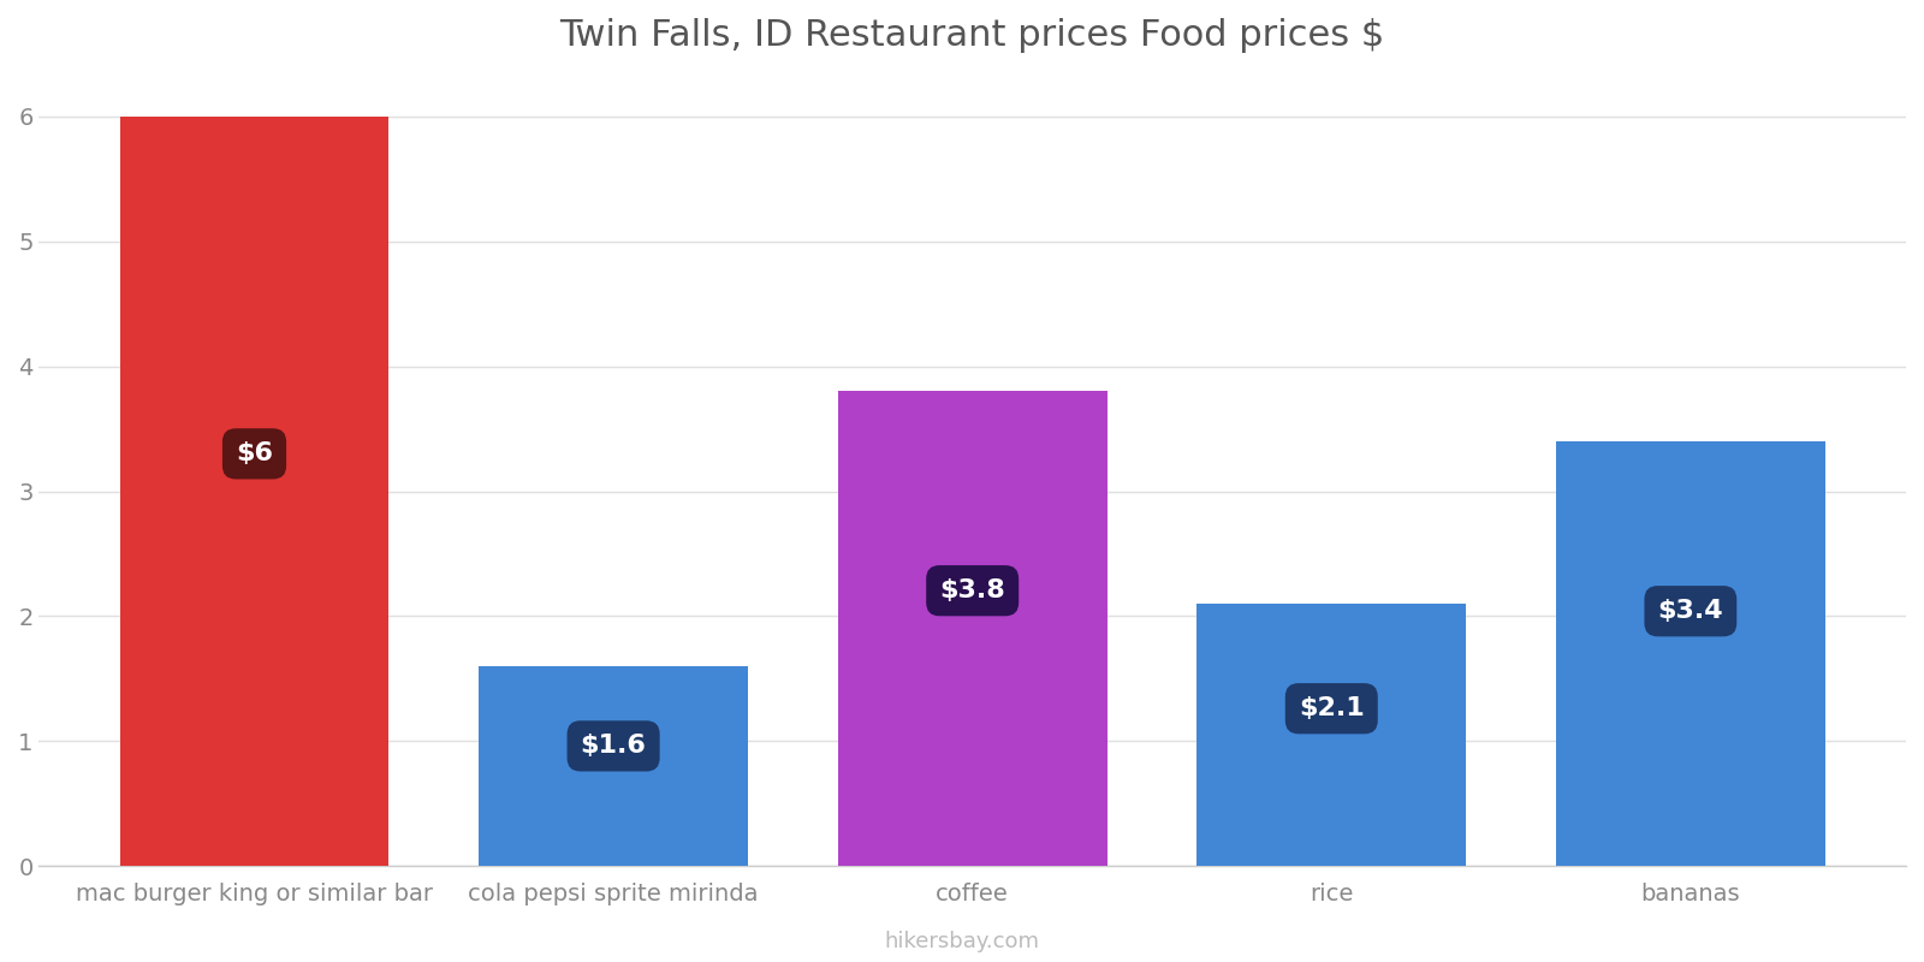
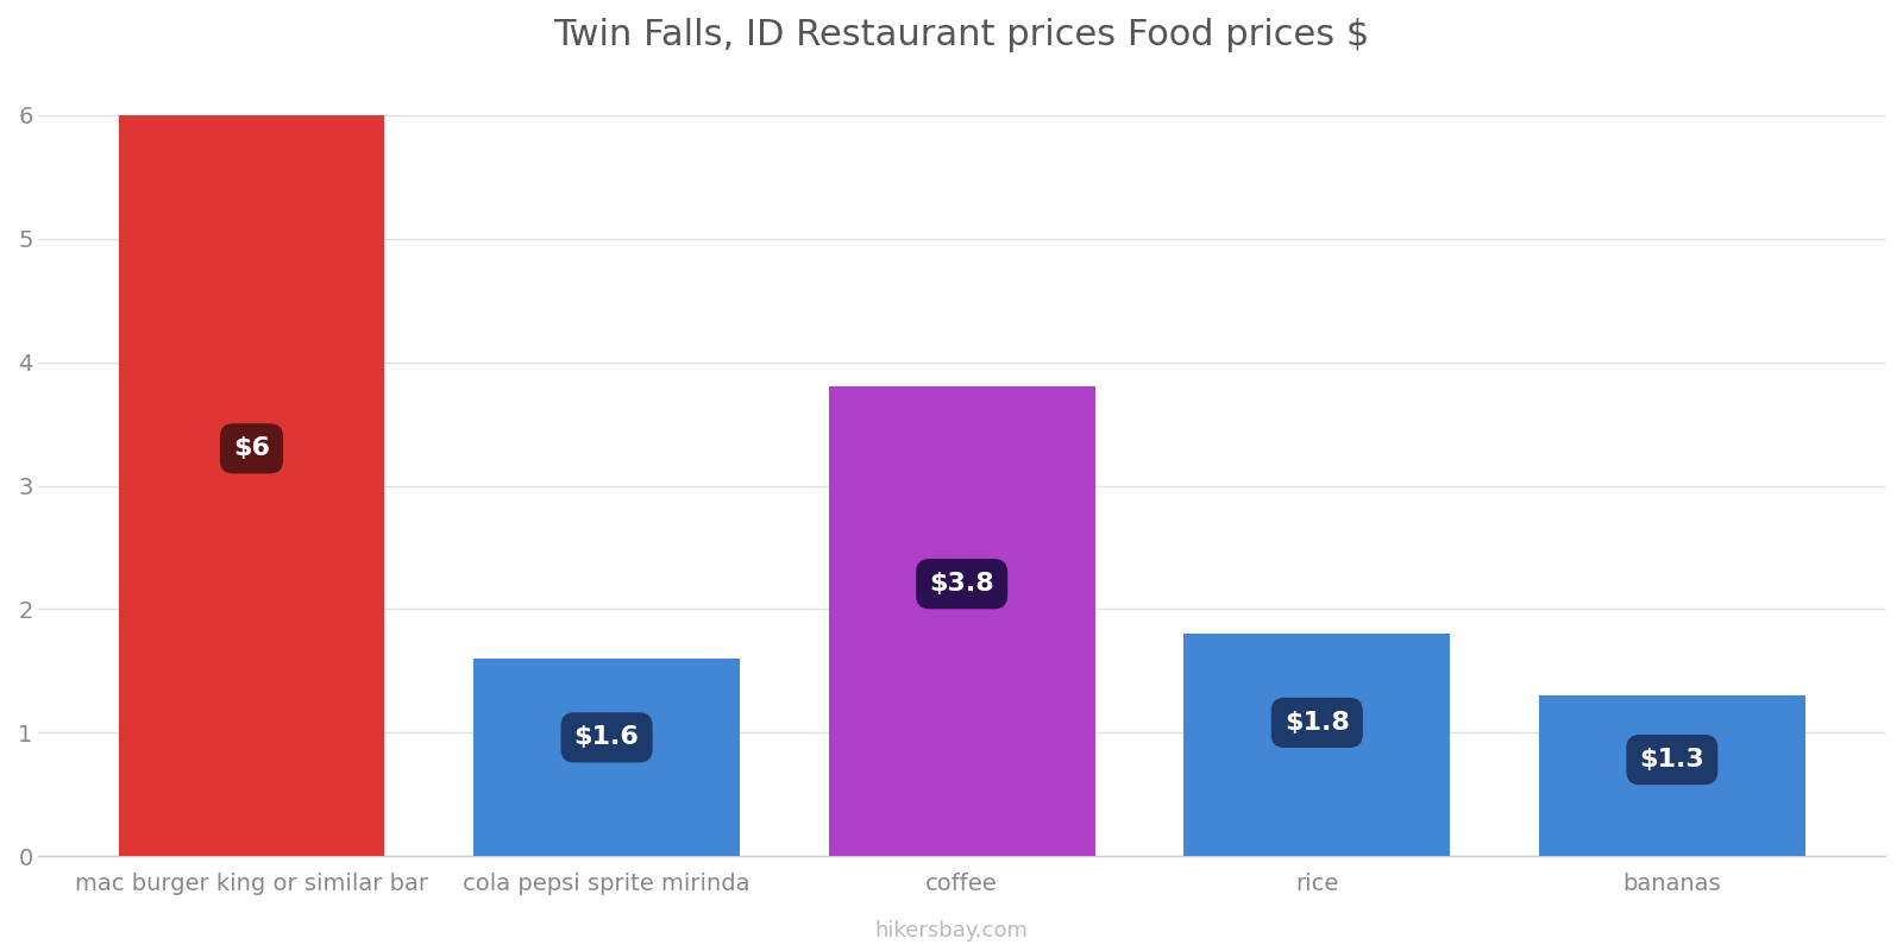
rice: $2.1 -> $1.8
bananas: $3.4 -> $1.3
